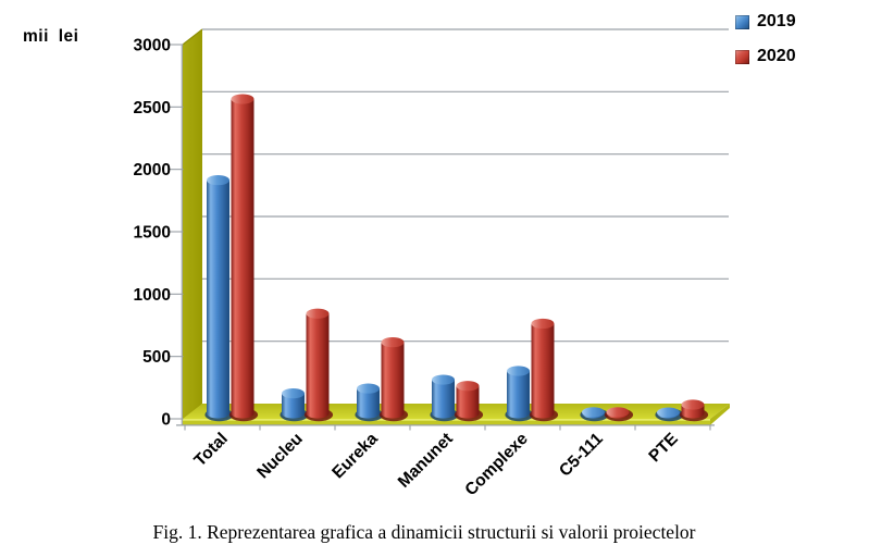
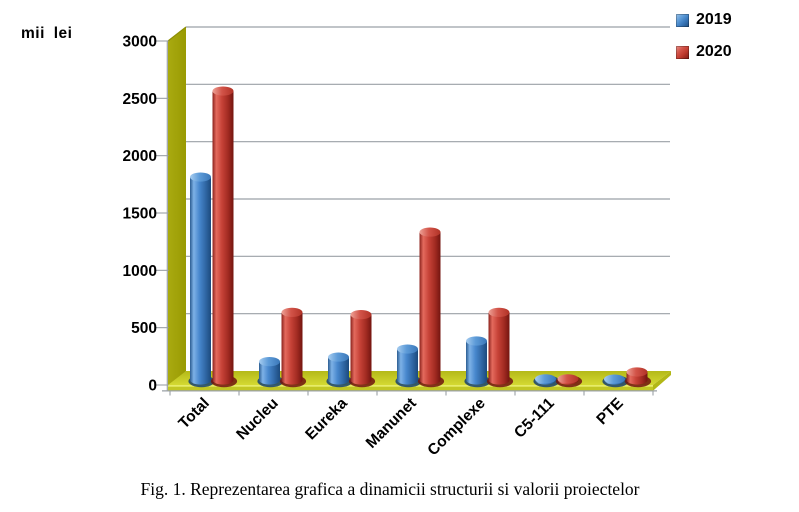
2019/Total: 1870 -> 1770
2020/Nucleu: 800 -> 590
2020/Manunet: 220 -> 1290
2020/Complexe: 720 -> 590
